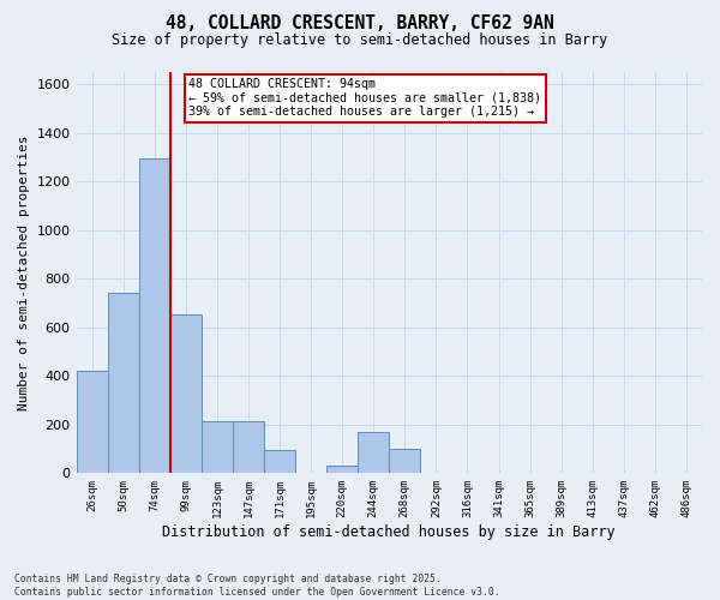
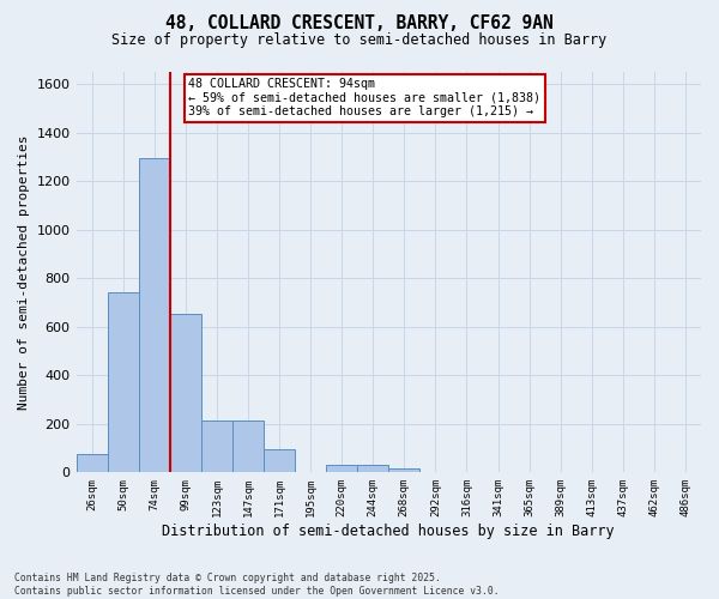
26sqm: 420 -> 75
244sqm: 170 -> 30
268sqm: 100 -> 15
